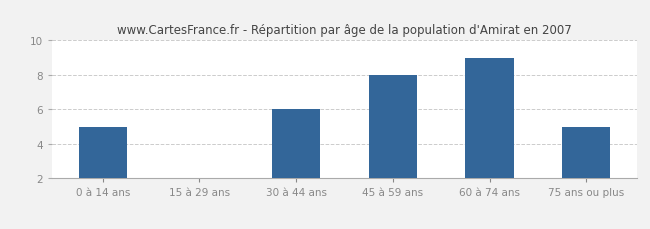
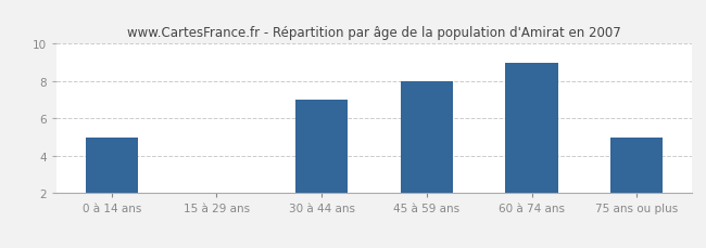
30 à 44 ans: 6 -> 7
